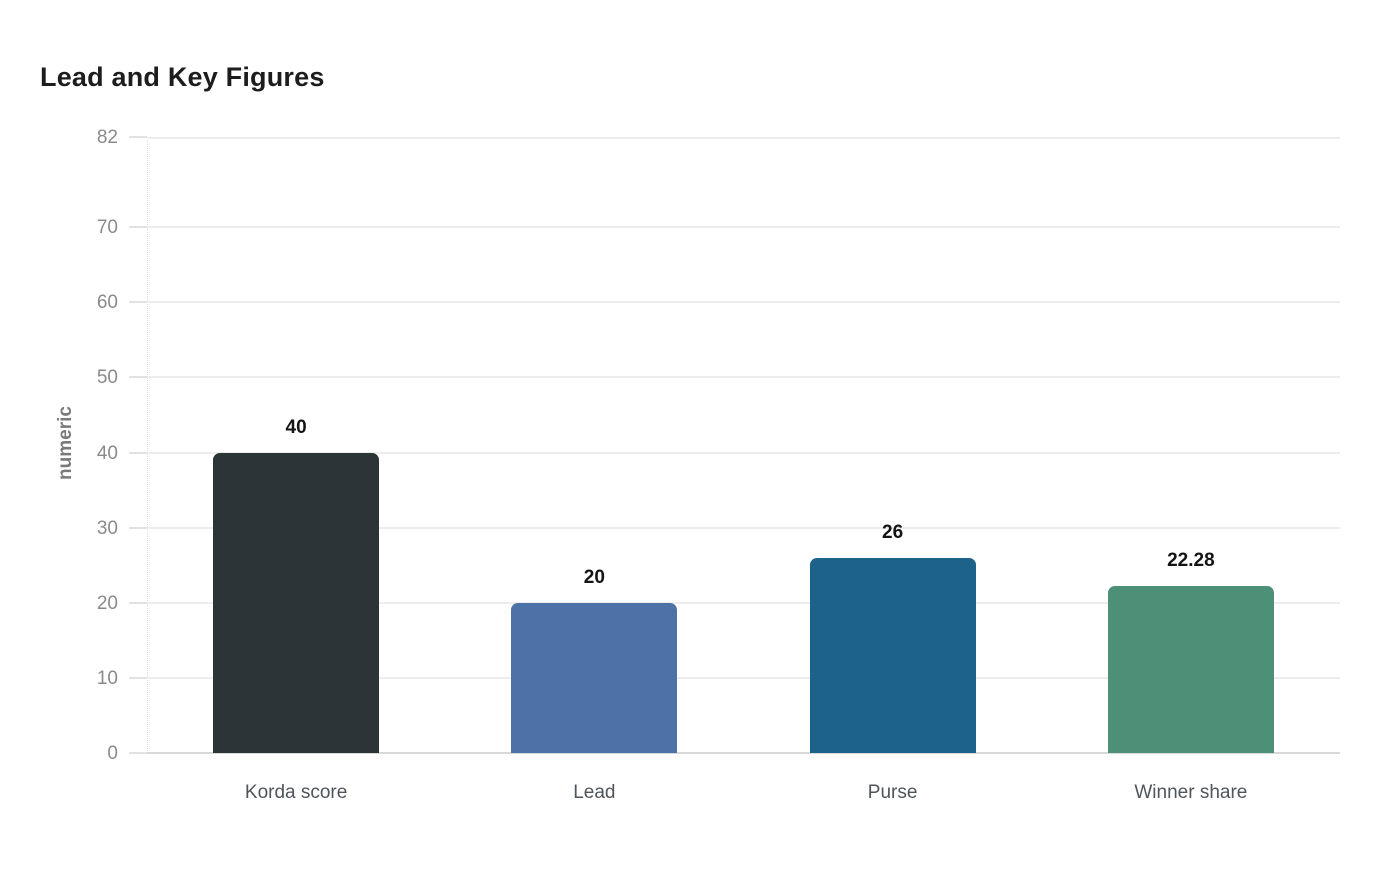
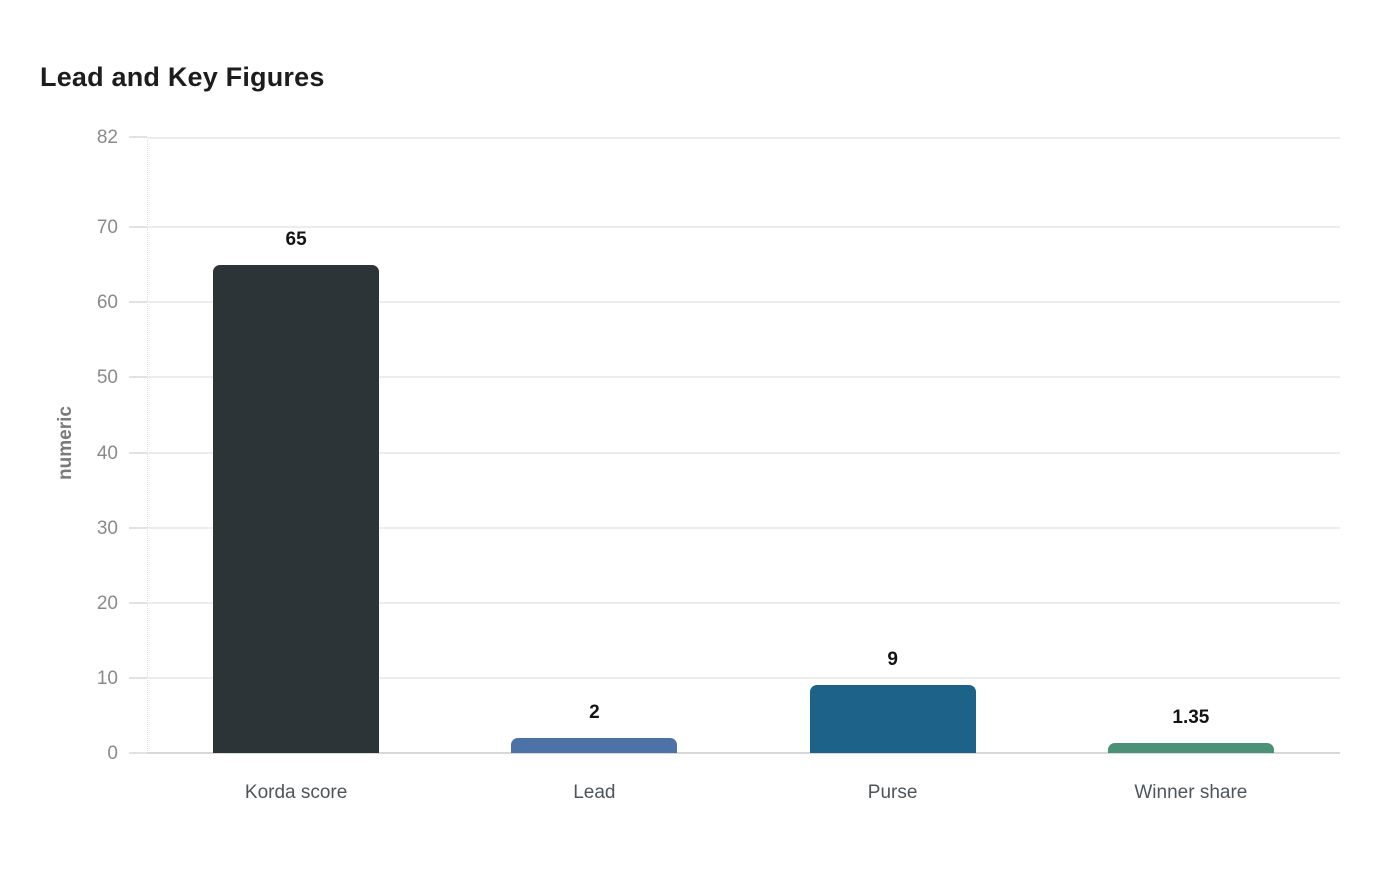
Korda score: 40 -> 65
Lead: 20 -> 2
Purse: 26 -> 9
Winner share: 22.28 -> 1.35
